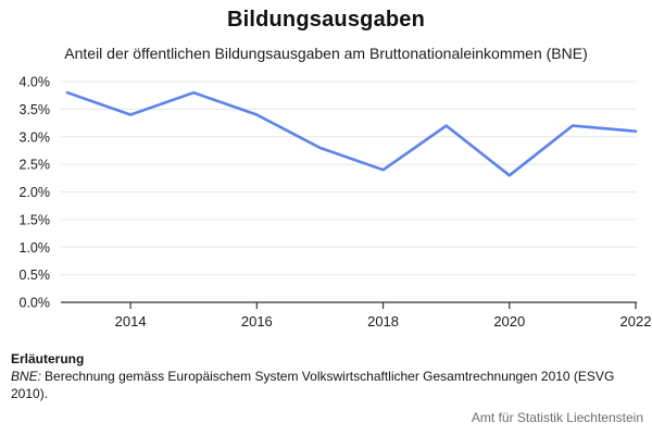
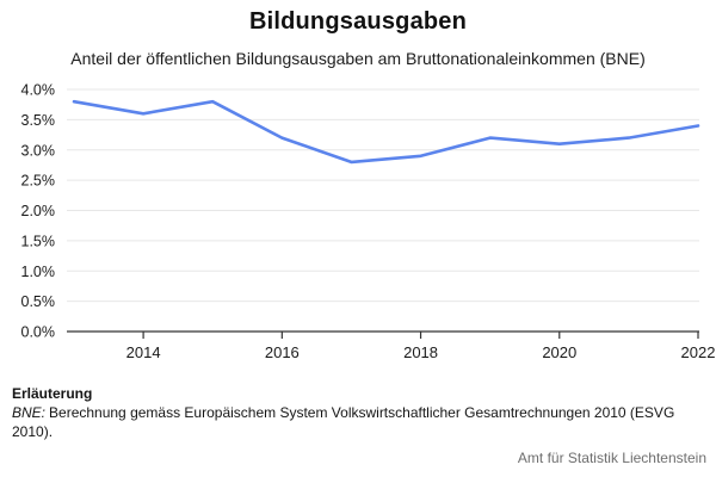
2014: 3.4% -> 3.6%
2016: 3.4% -> 3.2%
2018: 2.4% -> 2.9%
2020: 2.3% -> 3.1%
2022: 3.1% -> 3.4%
